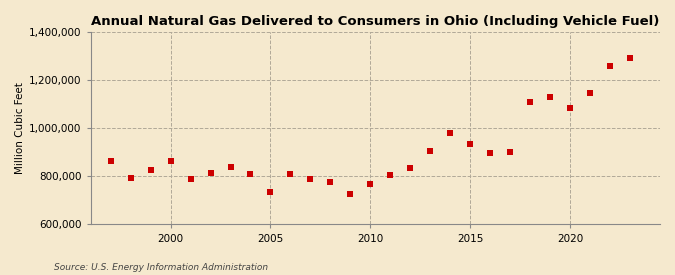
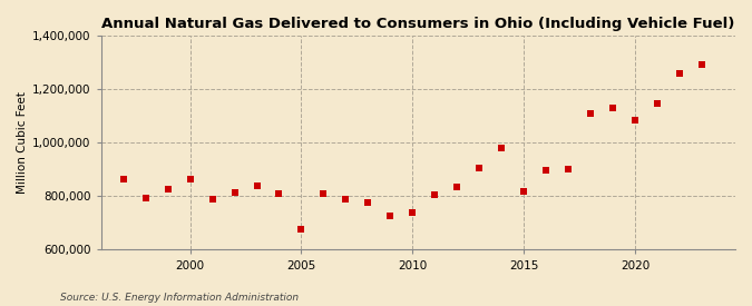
2005: 735,000 -> 675,000
2010: 770,000 -> 740,000
2015: 935,000 -> 820,000
